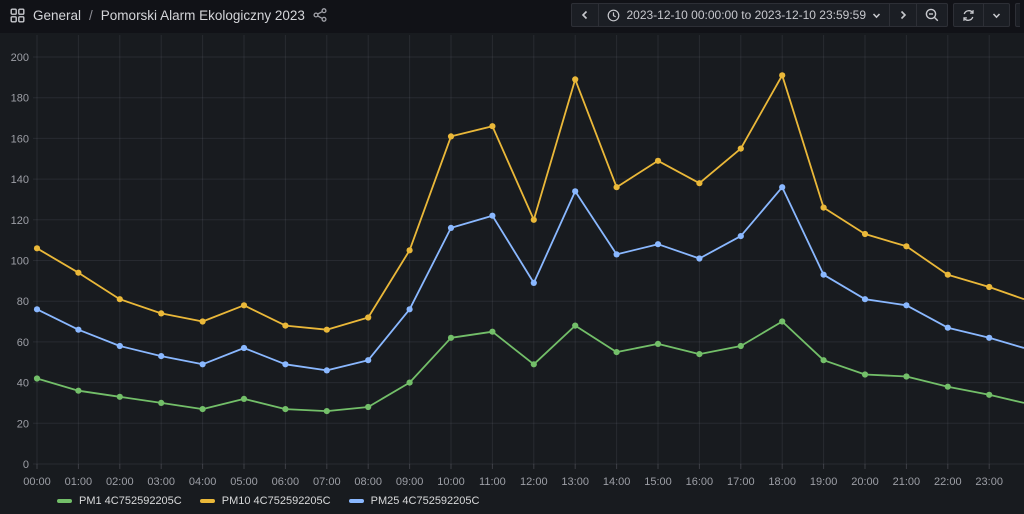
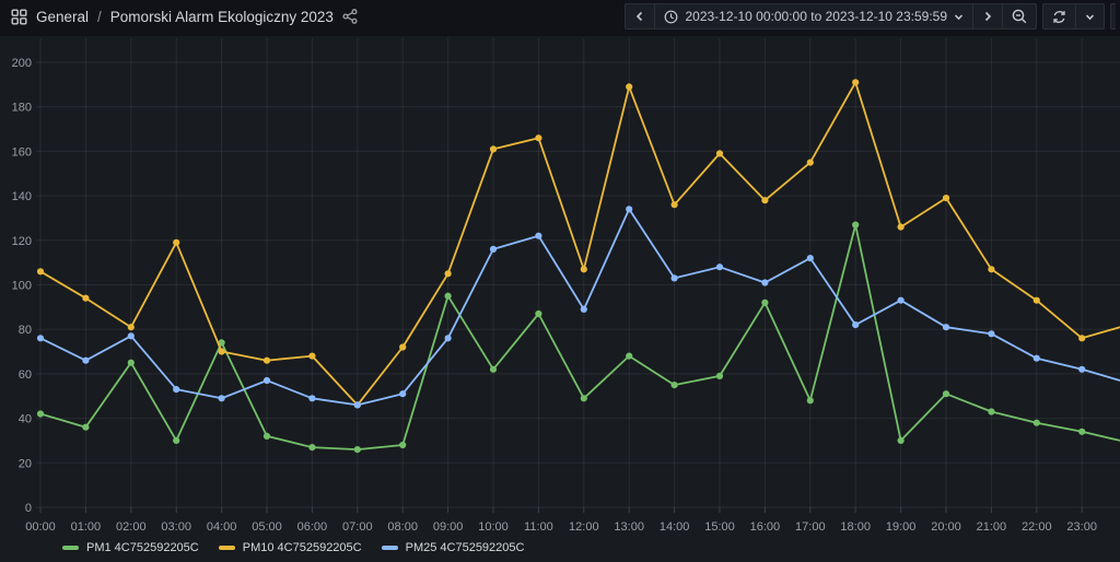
PM1 4C752592205C/02:00: 33 -> 65
PM25 4C752592205C/02:00: 58 -> 77
PM10 4C752592205C/03:00: 74 -> 119
PM1 4C752592205C/04:00: 27 -> 74
PM10 4C752592205C/05:00: 78 -> 66
PM10 4C752592205C/07:00: 66 -> 46
PM1 4C752592205C/09:00: 40 -> 95
PM1 4C752592205C/11:00: 65 -> 87
PM10 4C752592205C/12:00: 120 -> 107
PM10 4C752592205C/15:00: 149 -> 159
PM1 4C752592205C/16:00: 54 -> 92
PM1 4C752592205C/17:00: 58 -> 48
PM1 4C752592205C/18:00: 70 -> 127
PM25 4C752592205C/18:00: 136 -> 82
PM1 4C752592205C/19:00: 51 -> 30
PM1 4C752592205C/20:00: 44 -> 51
PM10 4C752592205C/20:00: 113 -> 139
PM10 4C752592205C/23:00: 87 -> 76
